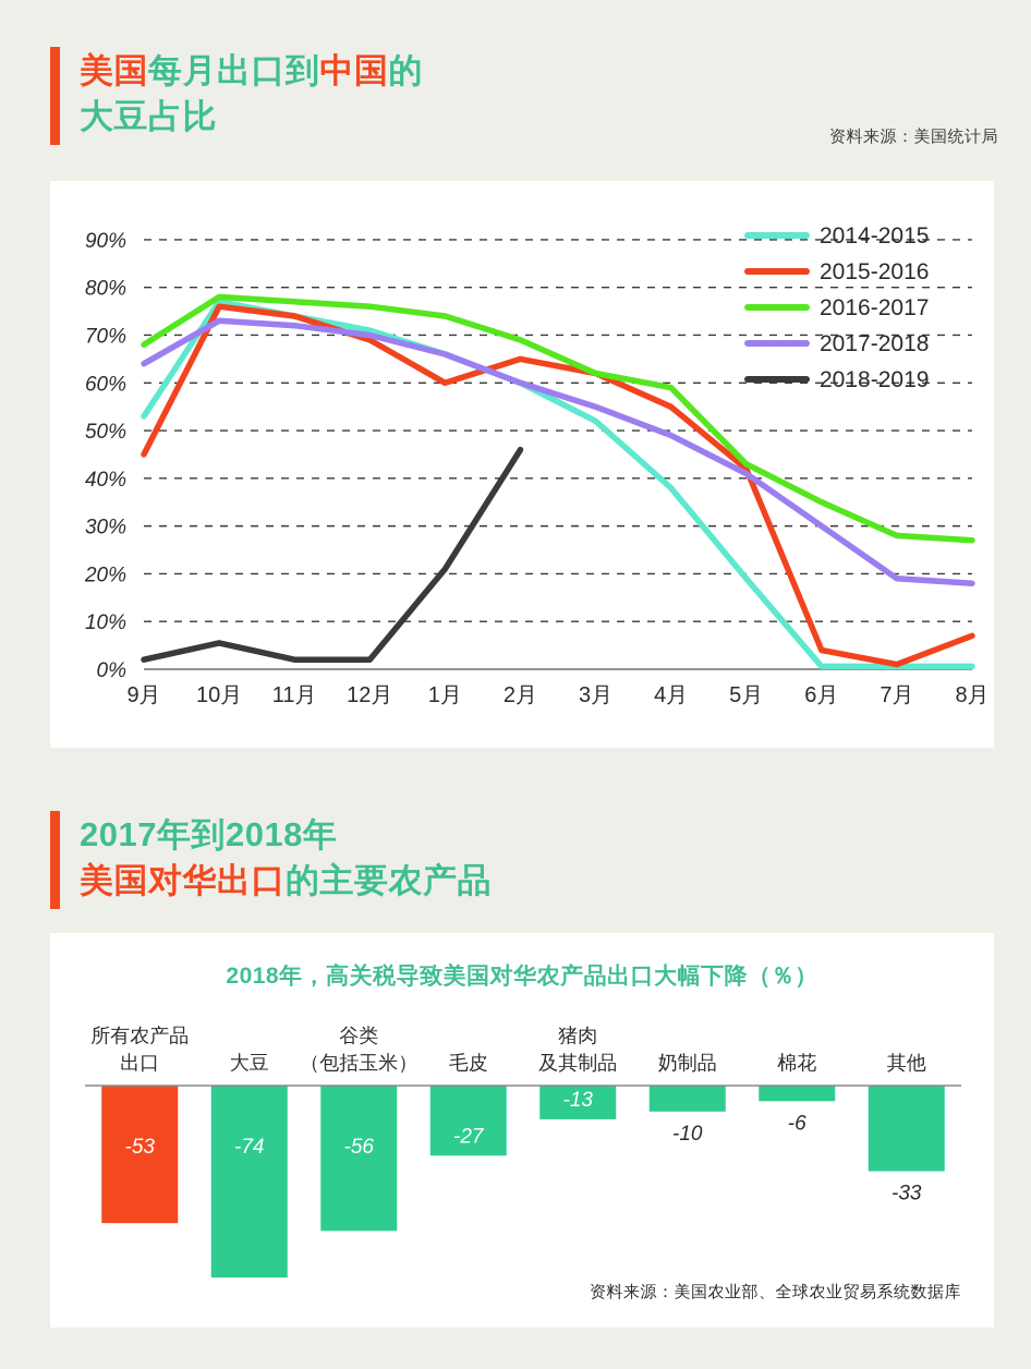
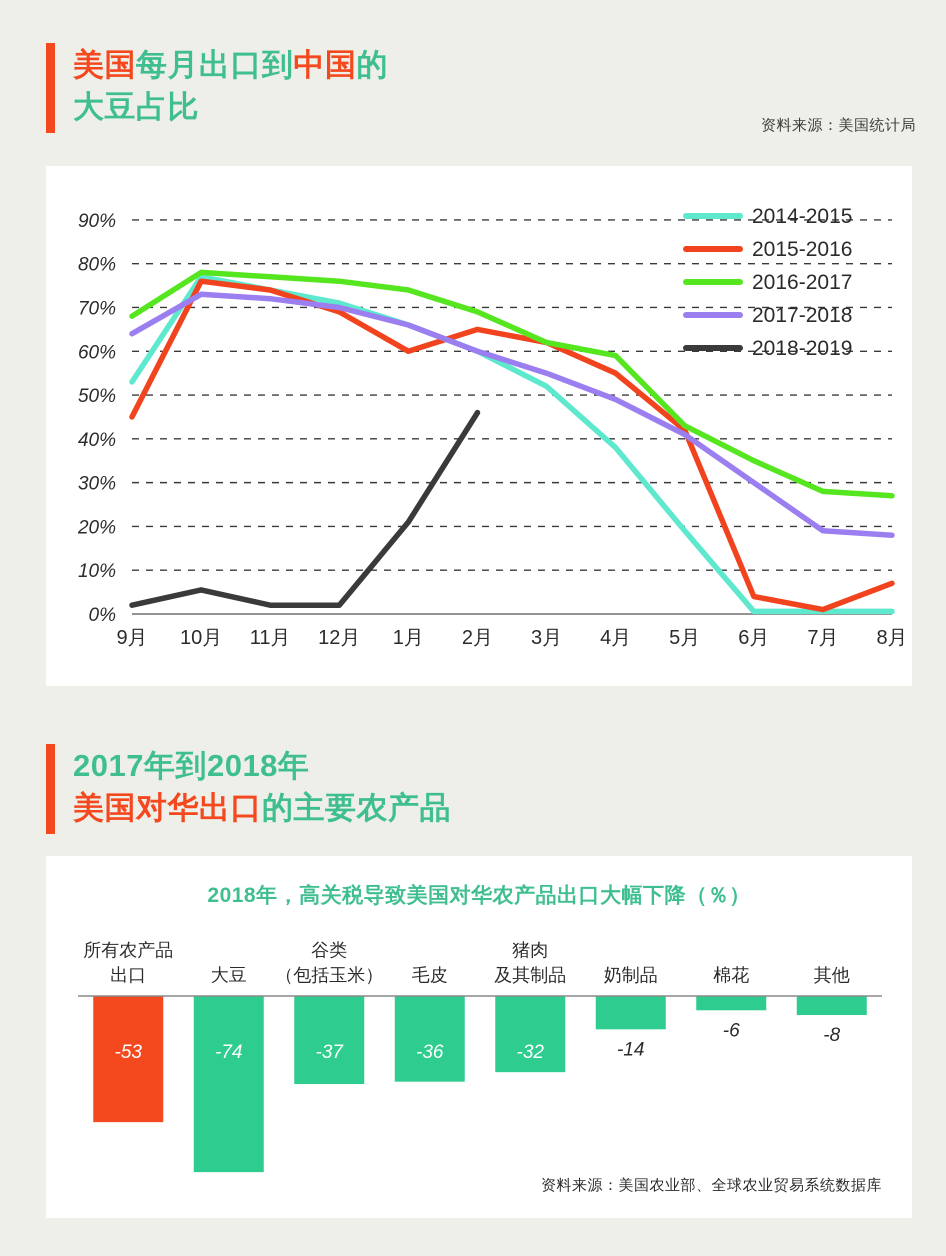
2018年，高关税导致美国对华农产品出口大幅下降（％）/谷类 （包括玉米）: -56 -> -37
2018年，高关税导致美国对华农产品出口大幅下降（％）/毛皮: -27 -> -36
2018年，高关税导致美国对华农产品出口大幅下降（％）/猪肉 及其制品: -13 -> -32
2018年，高关税导致美国对华农产品出口大幅下降（％）/奶制品: -10 -> -14
2018年，高关税导致美国对华农产品出口大幅下降（％）/其他: -33 -> -8
